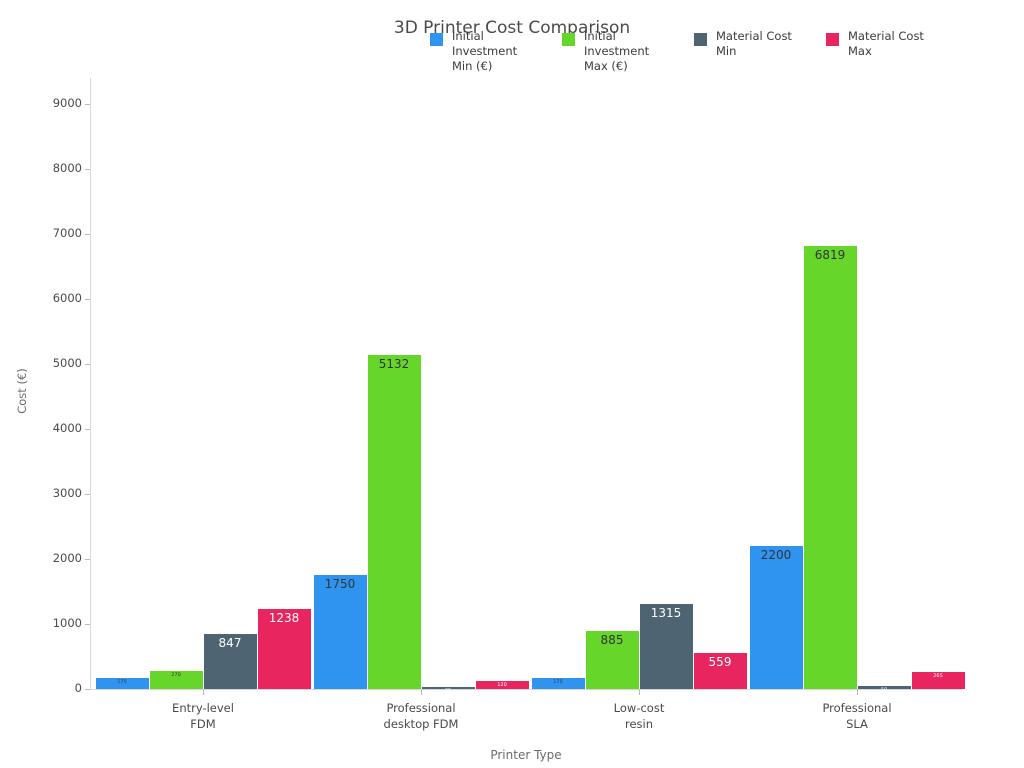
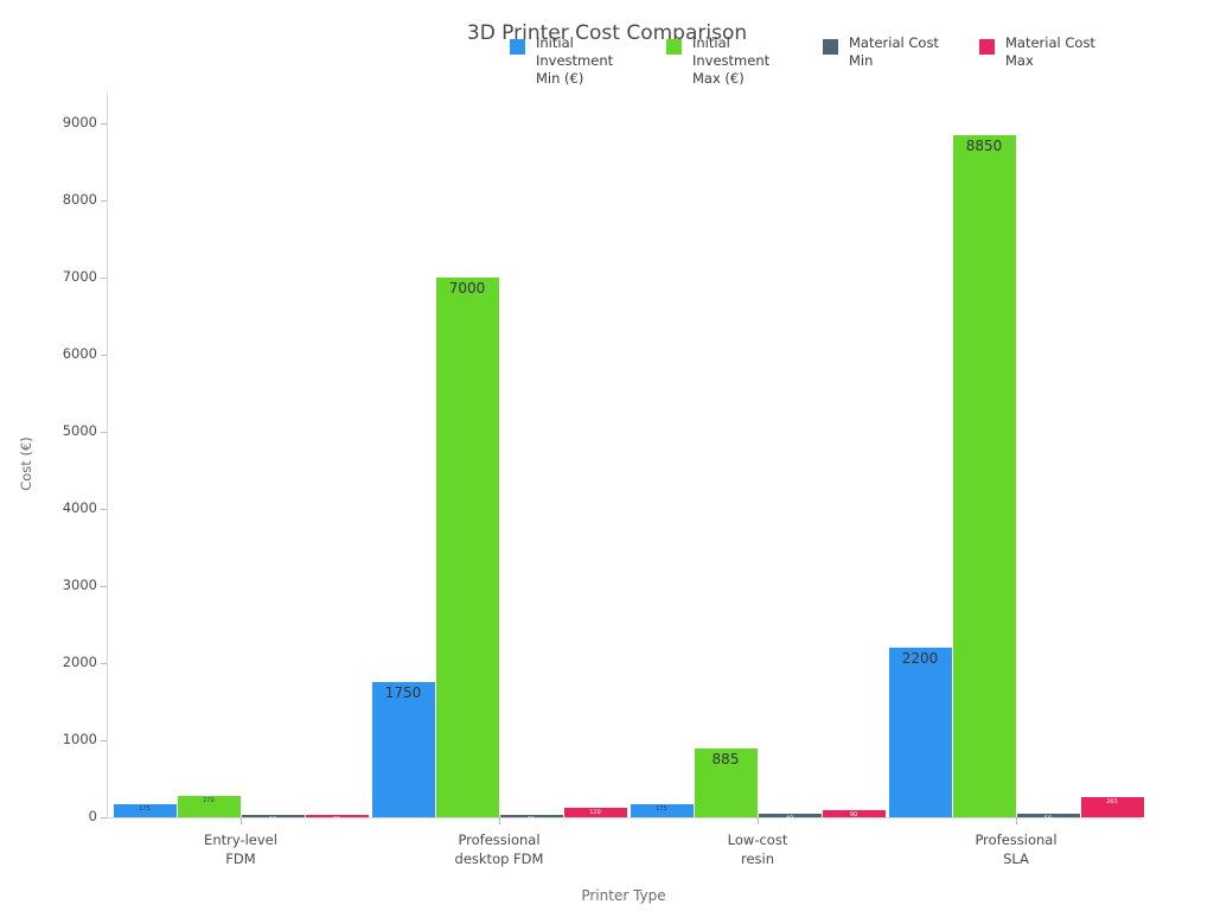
Material Cost Min/Entry-level FDM: 847 -> 15
Material Cost Max/Entry-level FDM: 1238 -> 35
Initial Investment Max (€)/Professional desktop FDM: 5132 -> 7000
Material Cost Min/Low-cost resin: 1315 -> 40
Material Cost Max/Low-cost resin: 559 -> 90
Initial Investment Max (€)/Professional SLA: 6819 -> 8850
